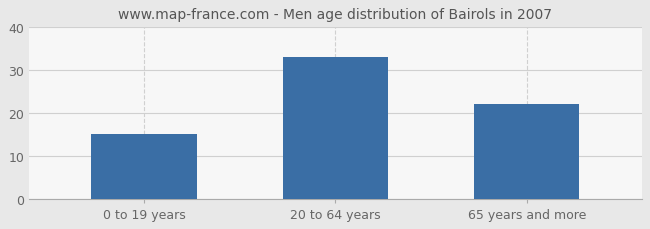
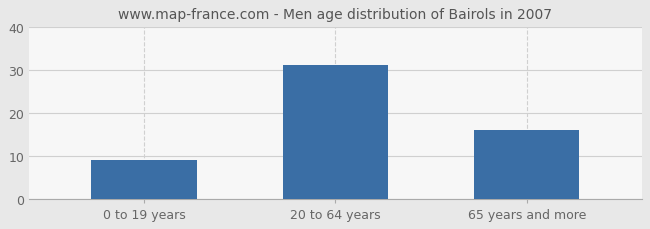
0 to 19 years: 15 -> 9
20 to 64 years: 33 -> 31
65 years and more: 22 -> 16
